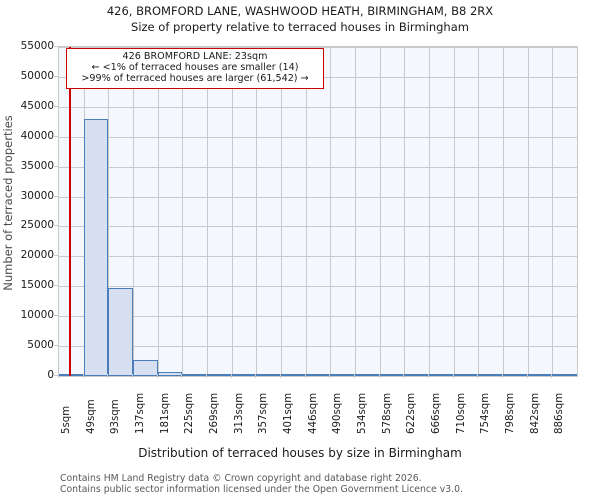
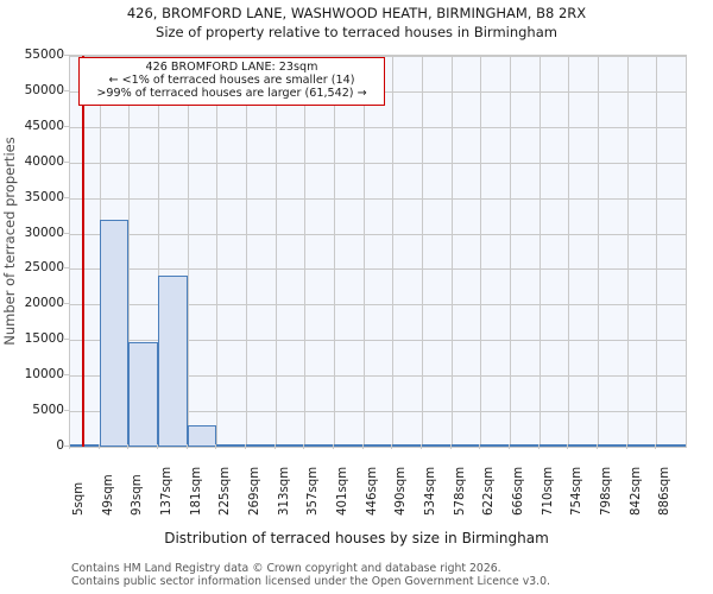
49sqm: 43000 -> 32000
137sqm: 3000 -> 24000
181sqm: 1000 -> 3000
